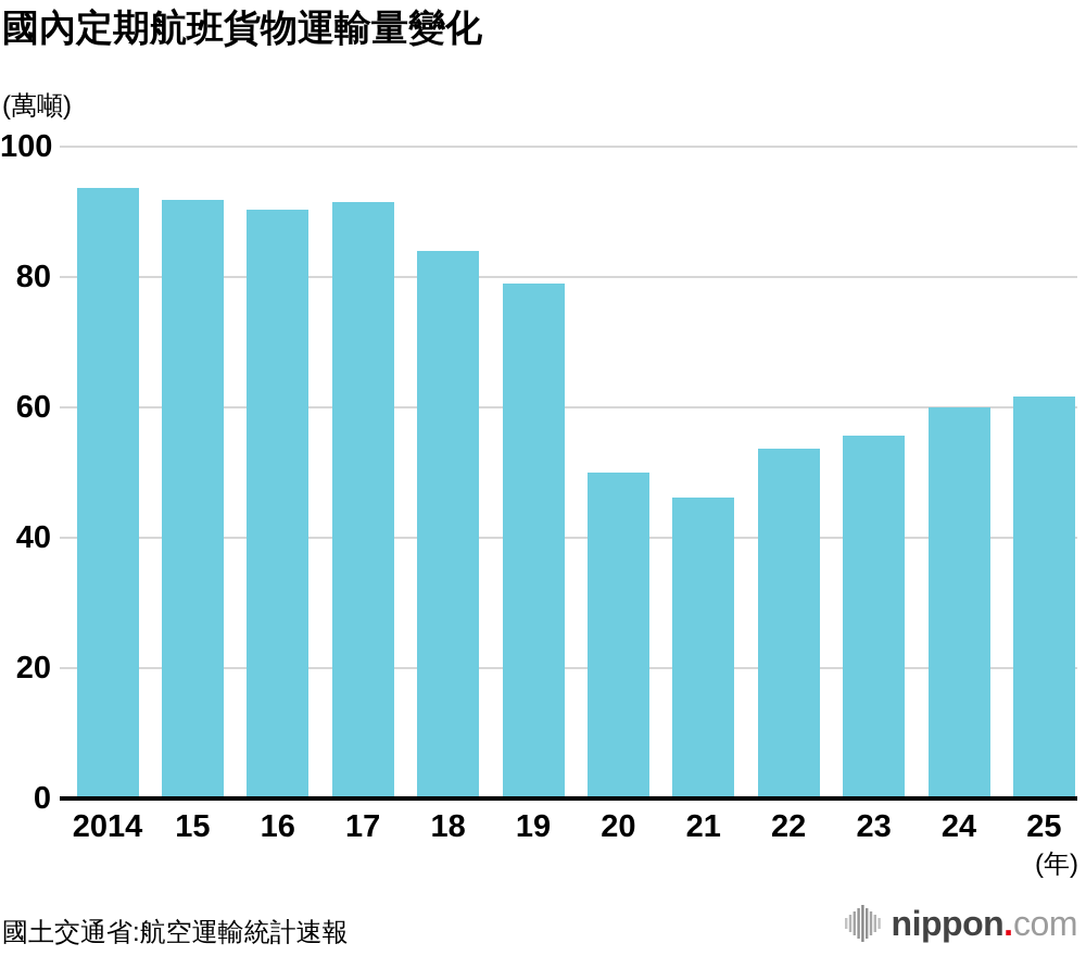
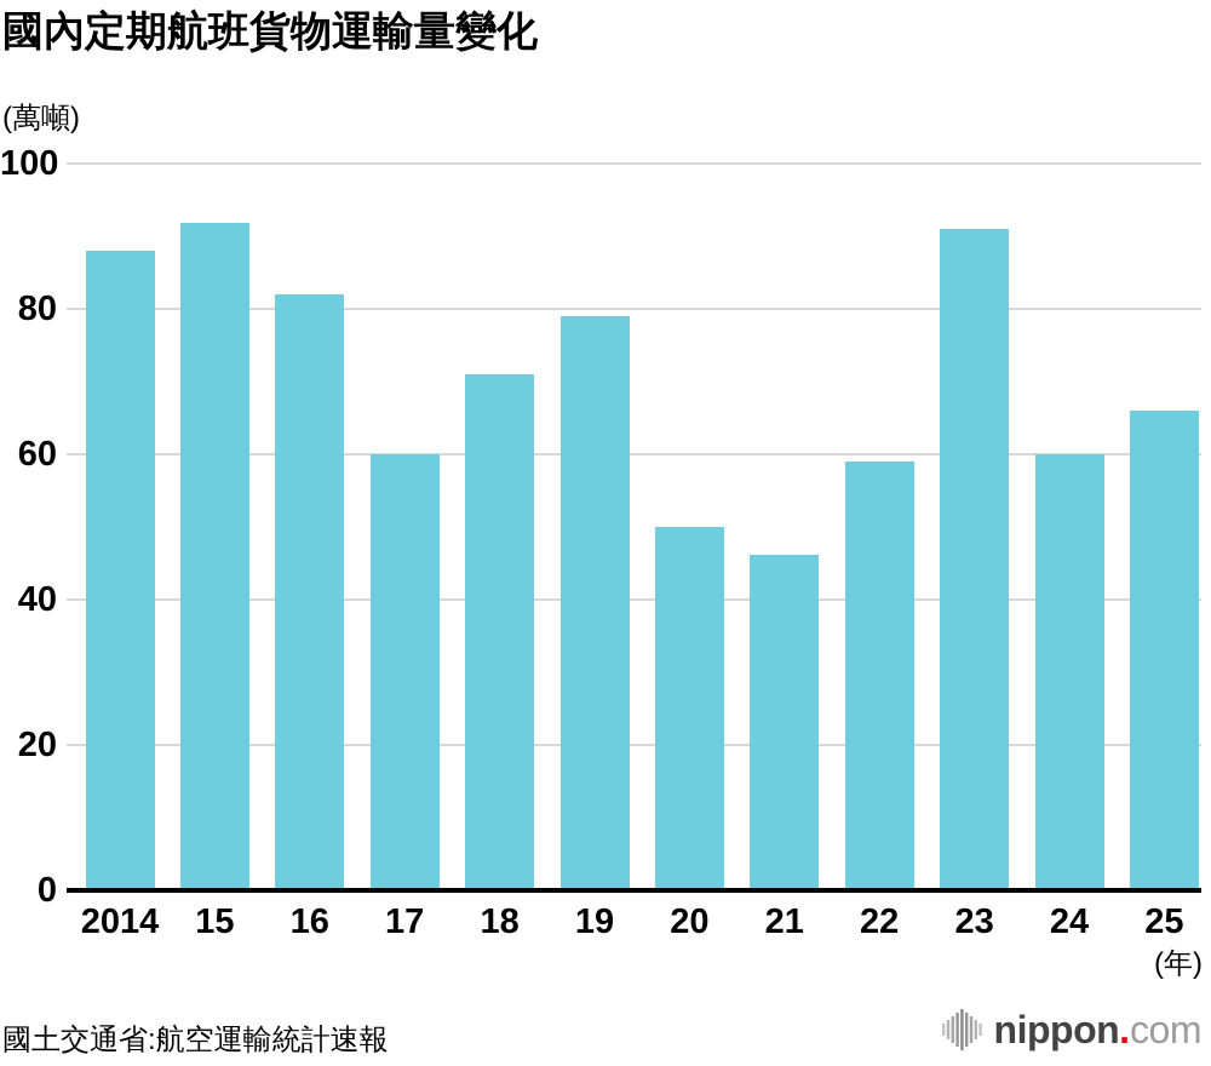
2014: 94 -> 88
16: 90 -> 82
17: 92 -> 60
18: 84 -> 71
22: 54 -> 59
23: 56 -> 91
25: 62 -> 66
